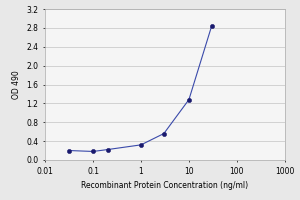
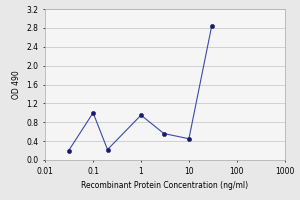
0.1: 0.18 -> 1.00
1: 0.32 -> 0.95
10: 1.28 -> 0.45
